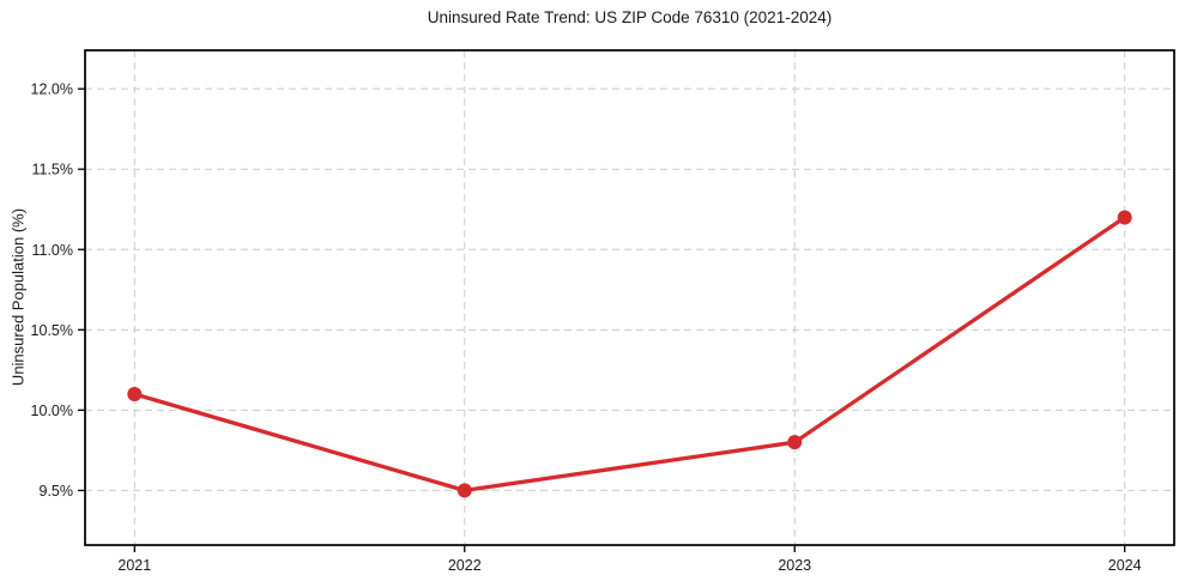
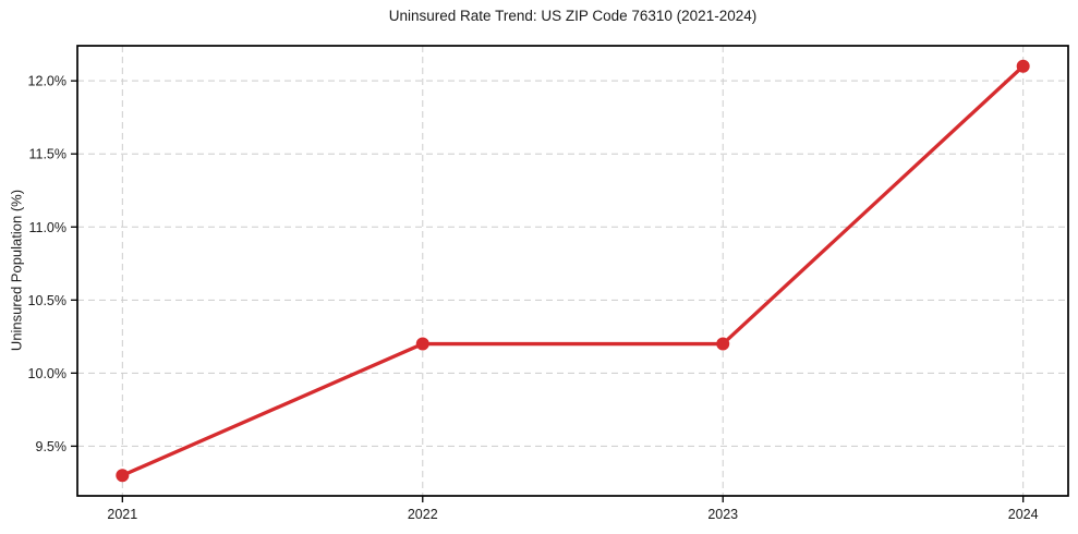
2021: 10.1% -> 9.3%
2022: 9.5% -> 10.2%
2023: 9.8% -> 10.2%
2024: 11.2% -> 12.1%
